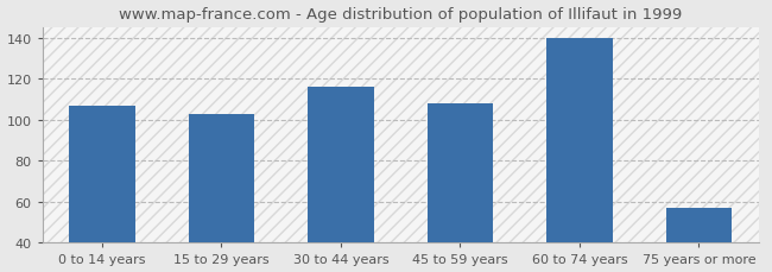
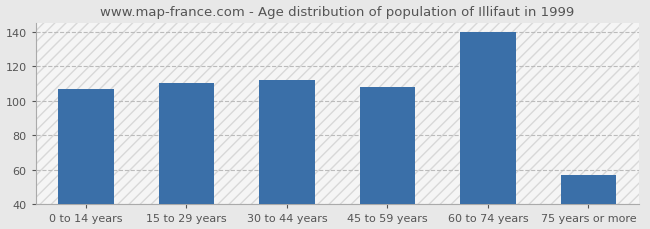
15 to 29 years: 103 -> 110
30 to 44 years: 116 -> 112
